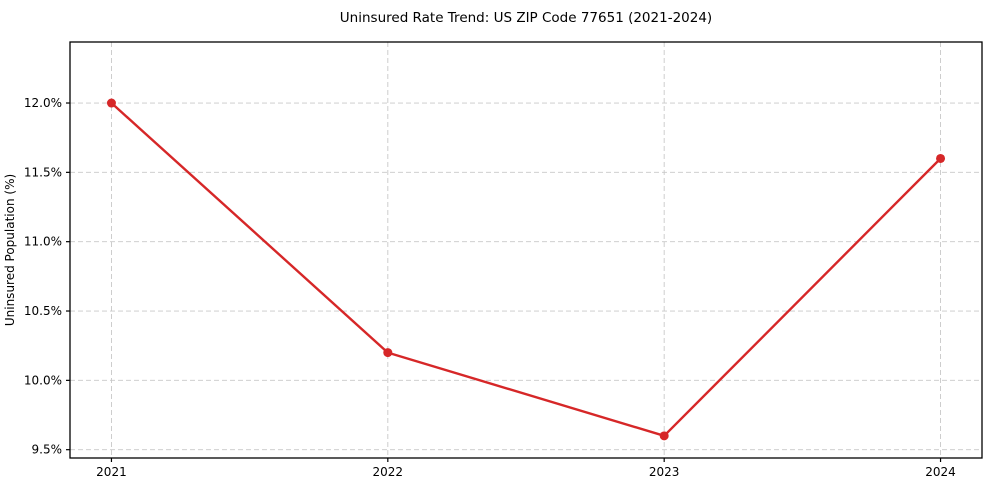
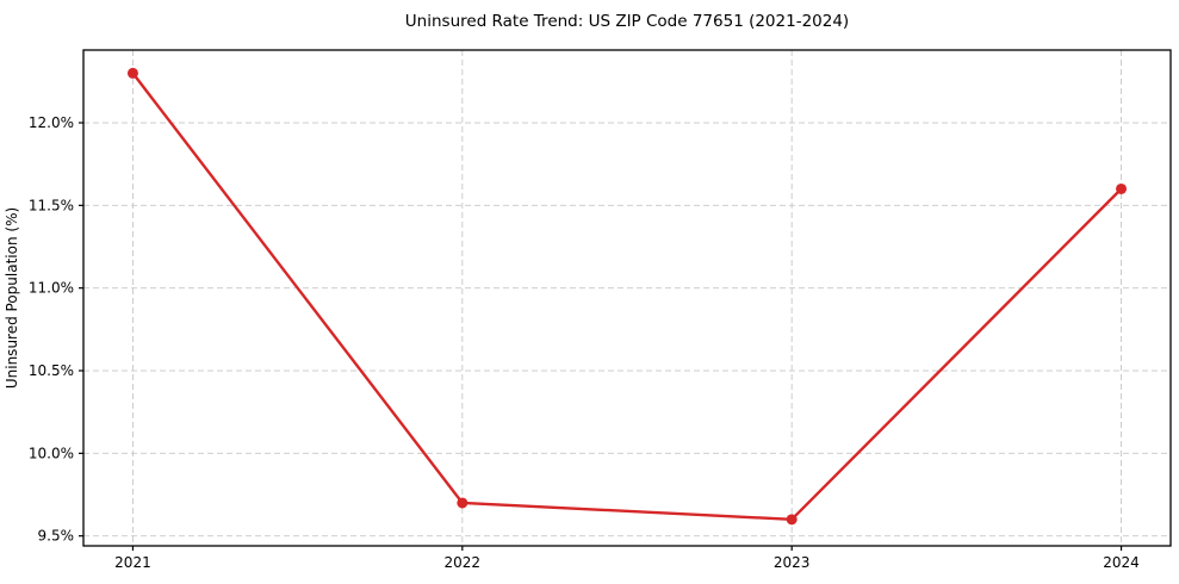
2021: 12.0% -> 12.3%
2022: 10.2% -> 9.7%
